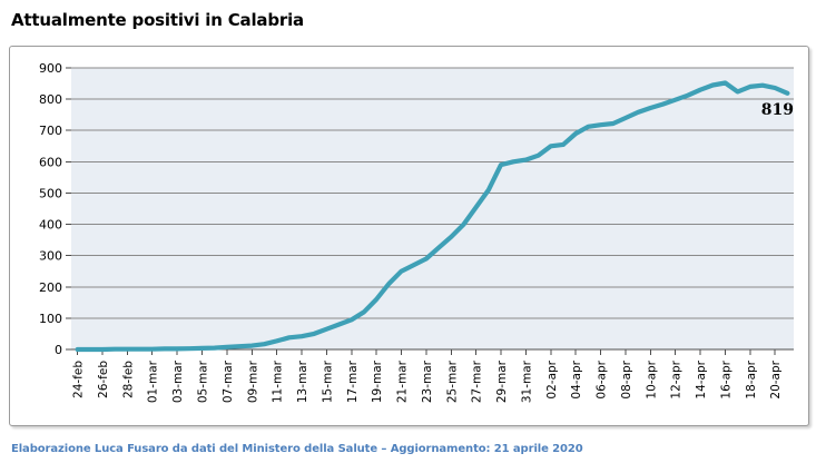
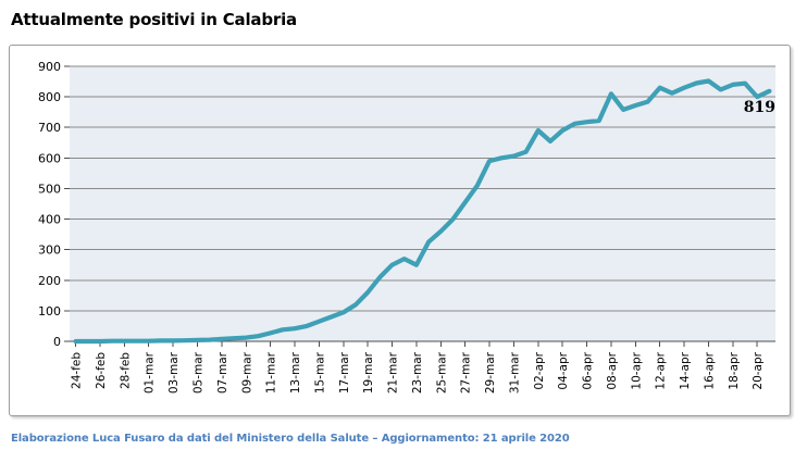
23-mar: 290 -> 250
02-apr: 650 -> 690
08-apr: 740 -> 810
12-apr: 800 -> 830
20-apr: 840 -> 800
